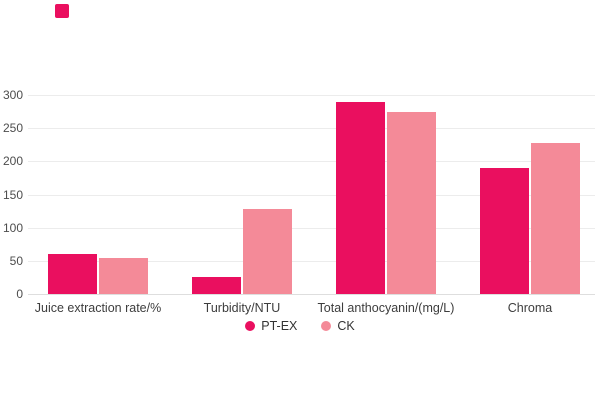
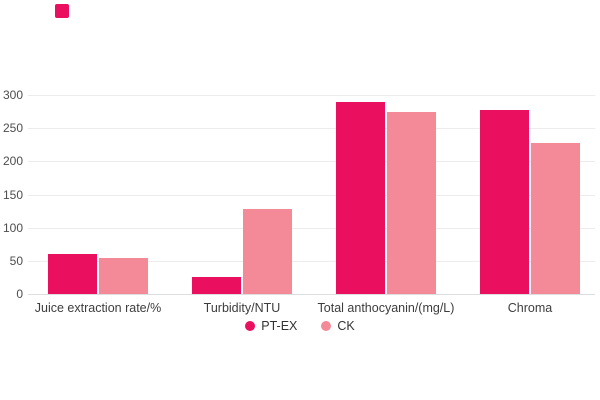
PT-EX/Chroma: 190 -> 280
